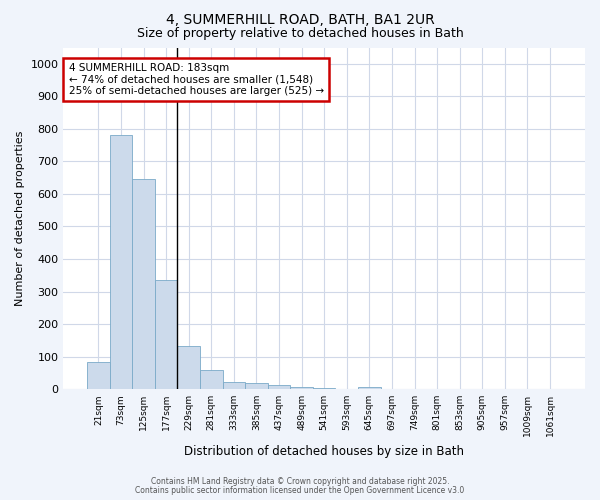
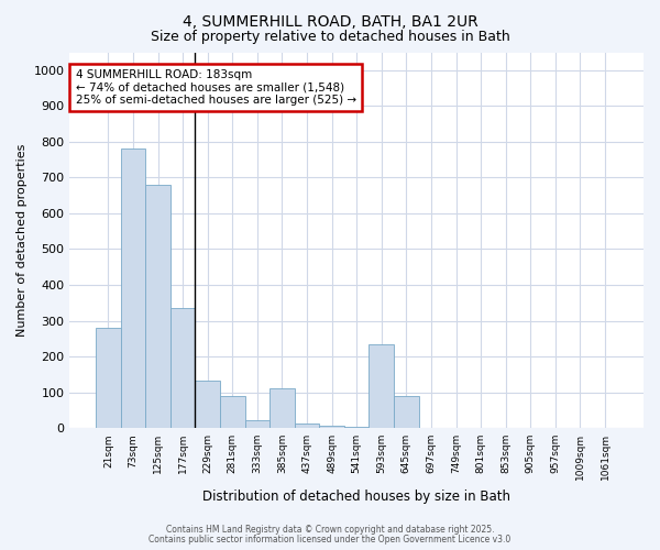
21sqm: 85 -> 280
125sqm: 645 -> 680
281sqm: 58 -> 90
385sqm: 18 -> 110
593sqm: 1 -> 235
645sqm: 7 -> 90
